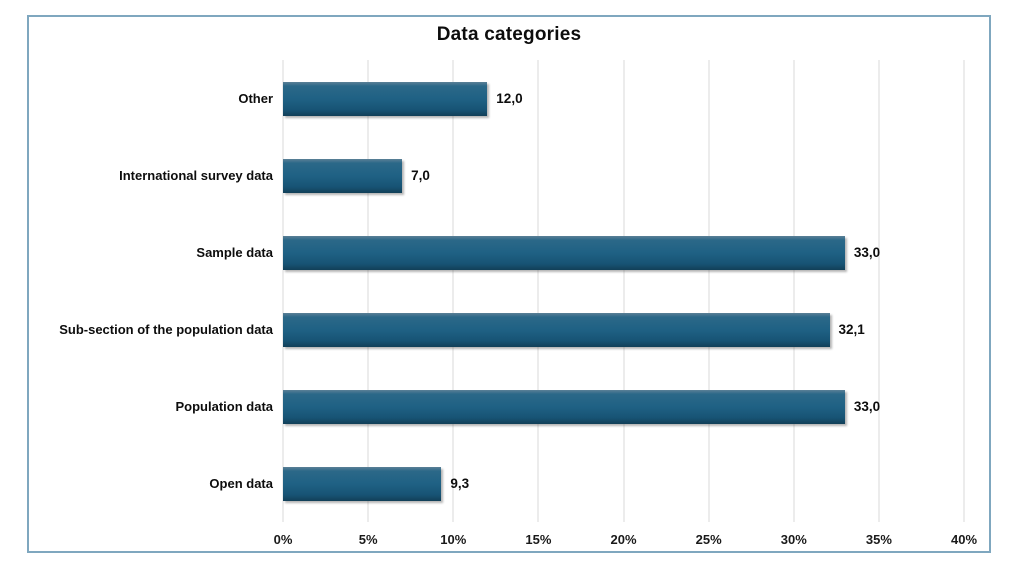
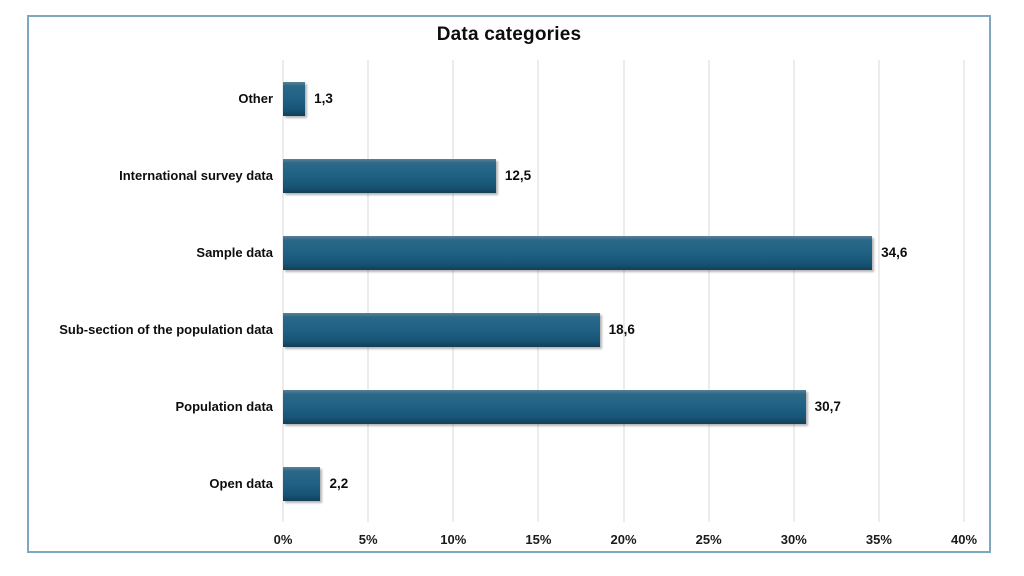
Other: 12,0 -> 1,3
International survey data: 7,0 -> 12,5
Sample data: 33,0 -> 34,6
Sub-section of the population data: 32,1 -> 18,6
Population data: 33,0 -> 30,7
Open data: 9,3 -> 2,2
